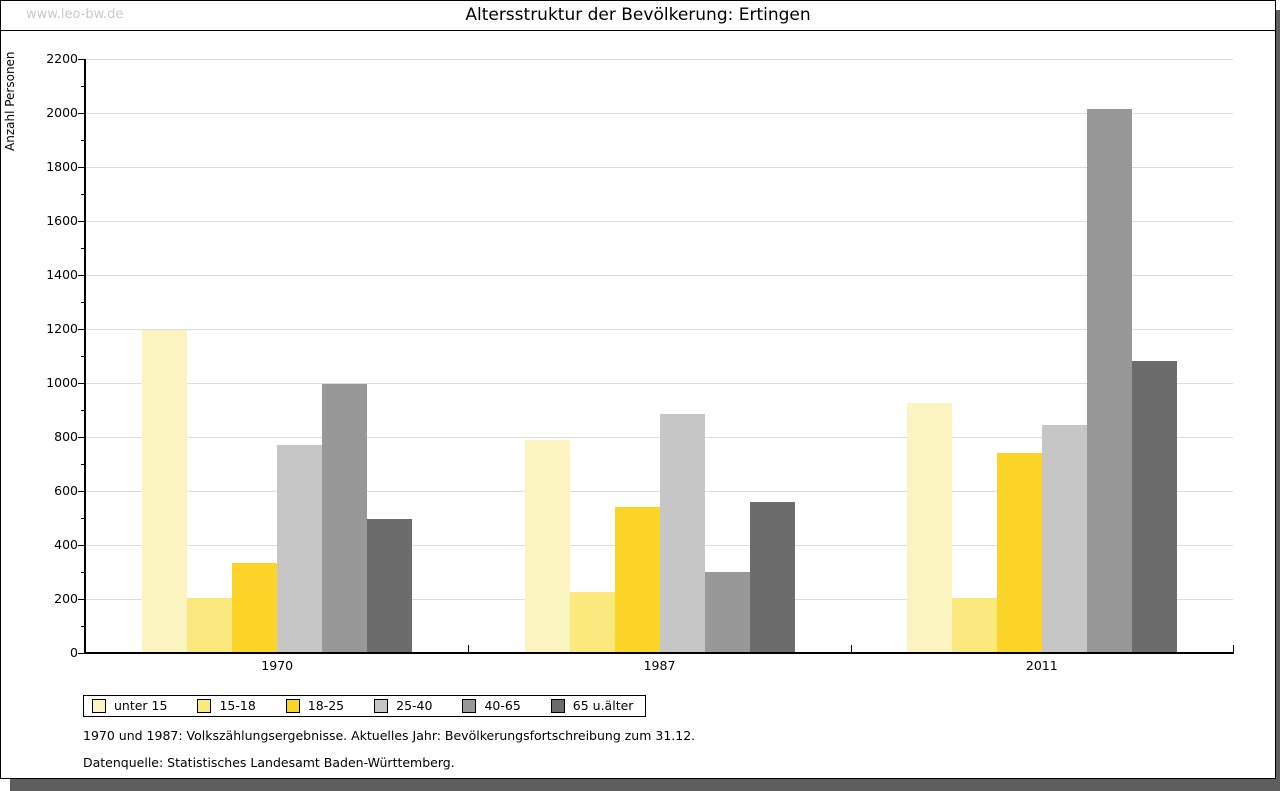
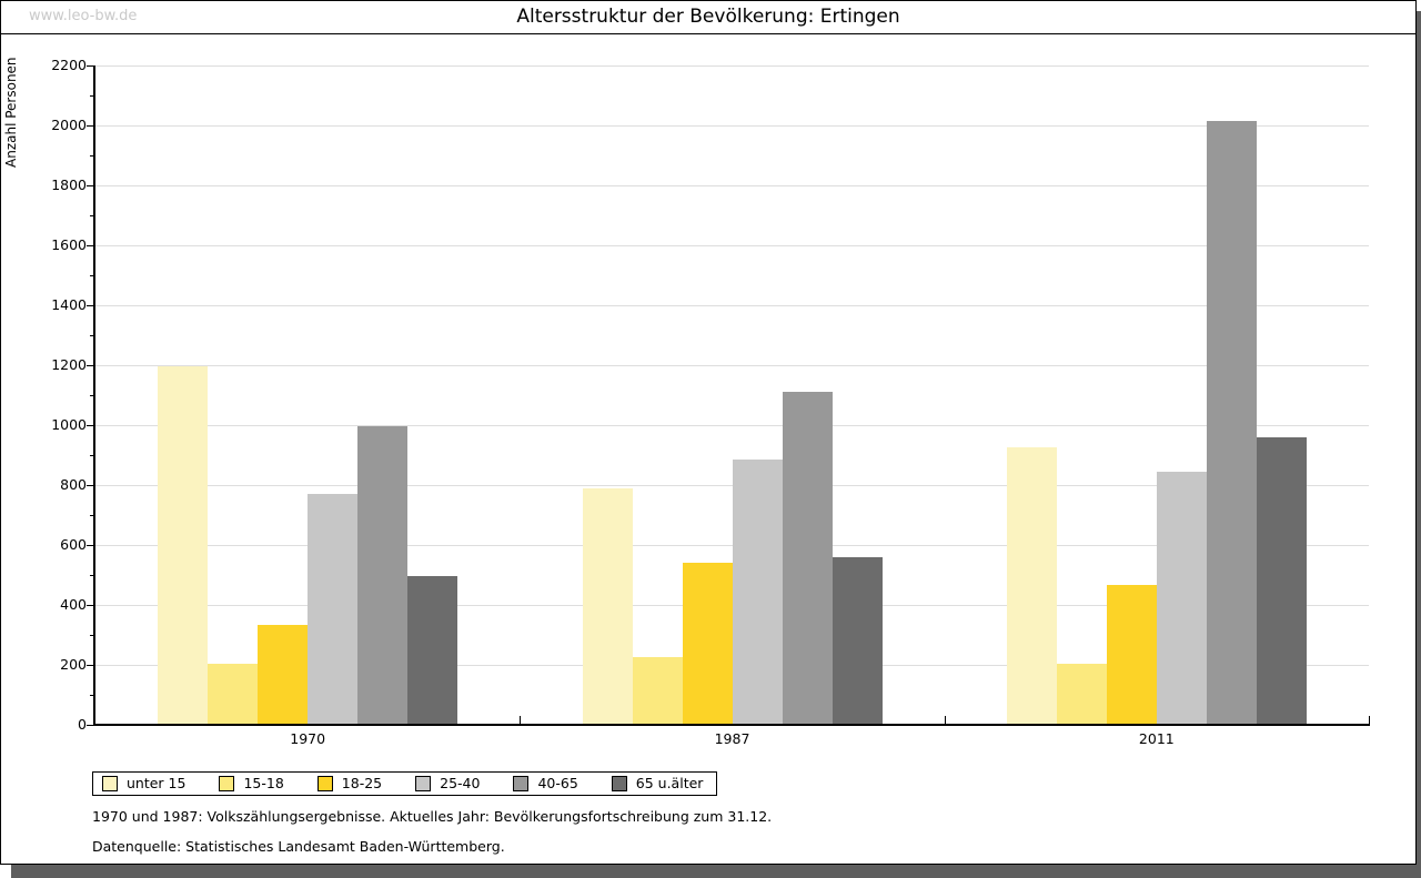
40-65/1987: 300 -> 1110
18-25/2011: 740 -> 460
65 u.älter/2011: 1080 -> 960
